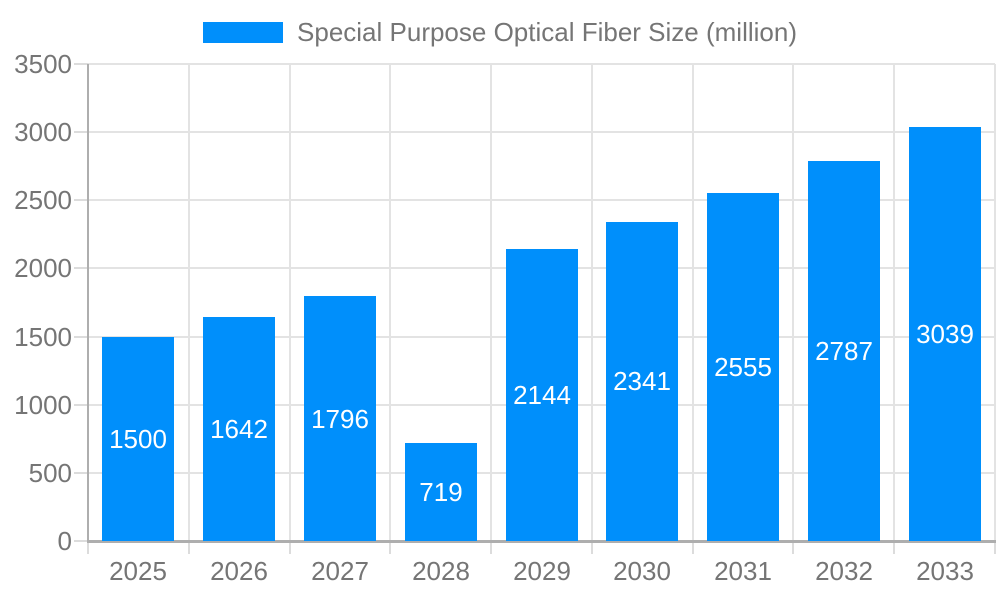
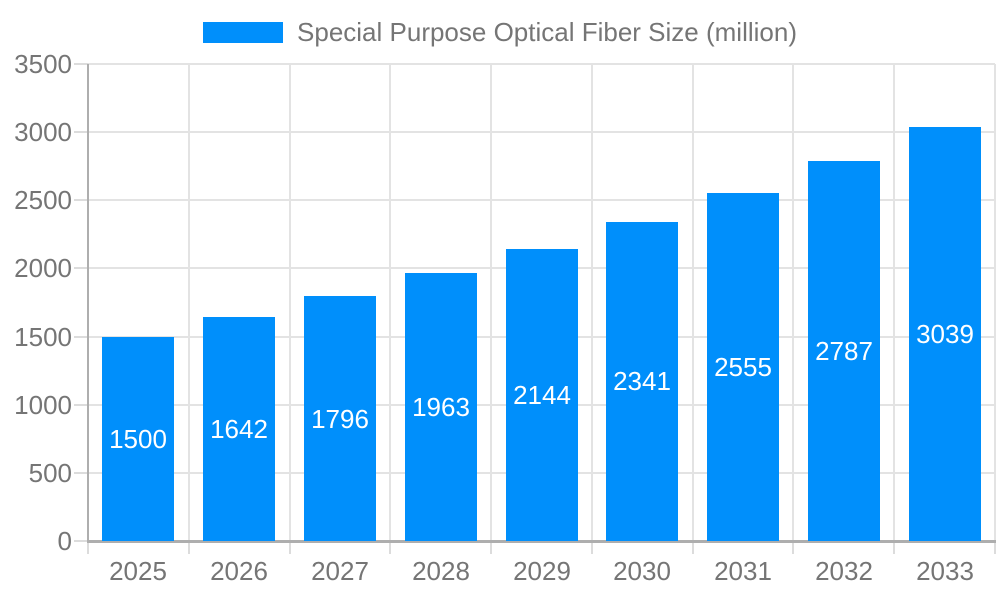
2028: 719 -> 1963
